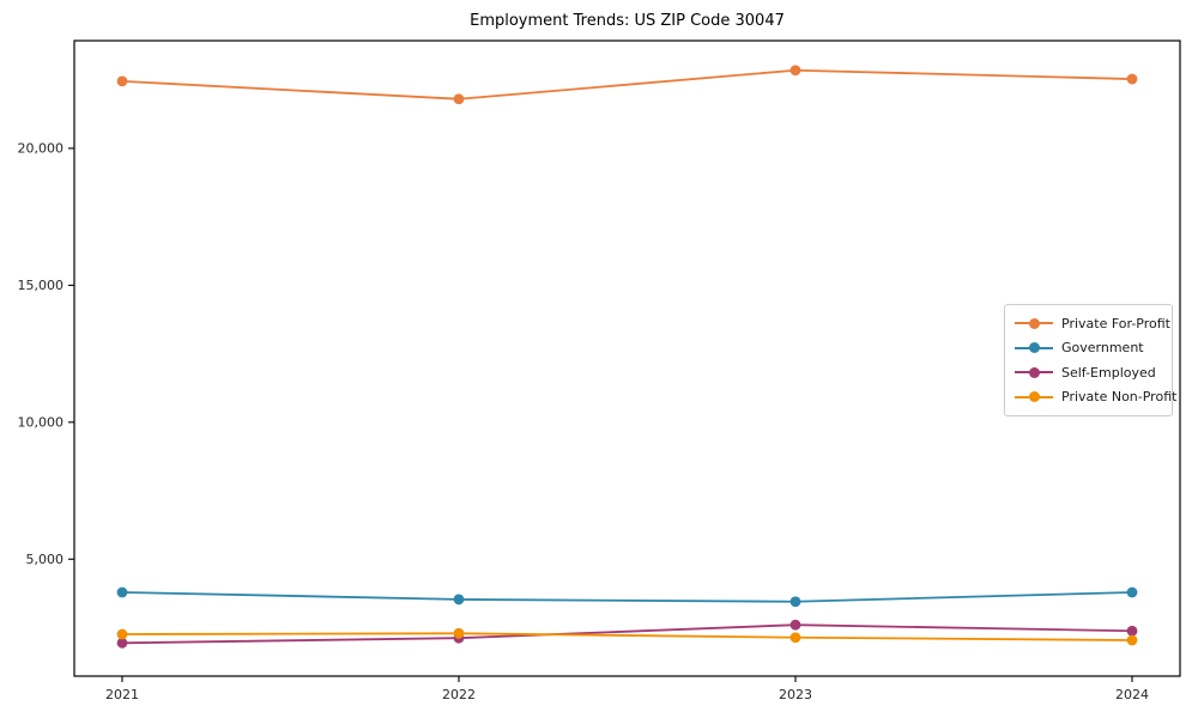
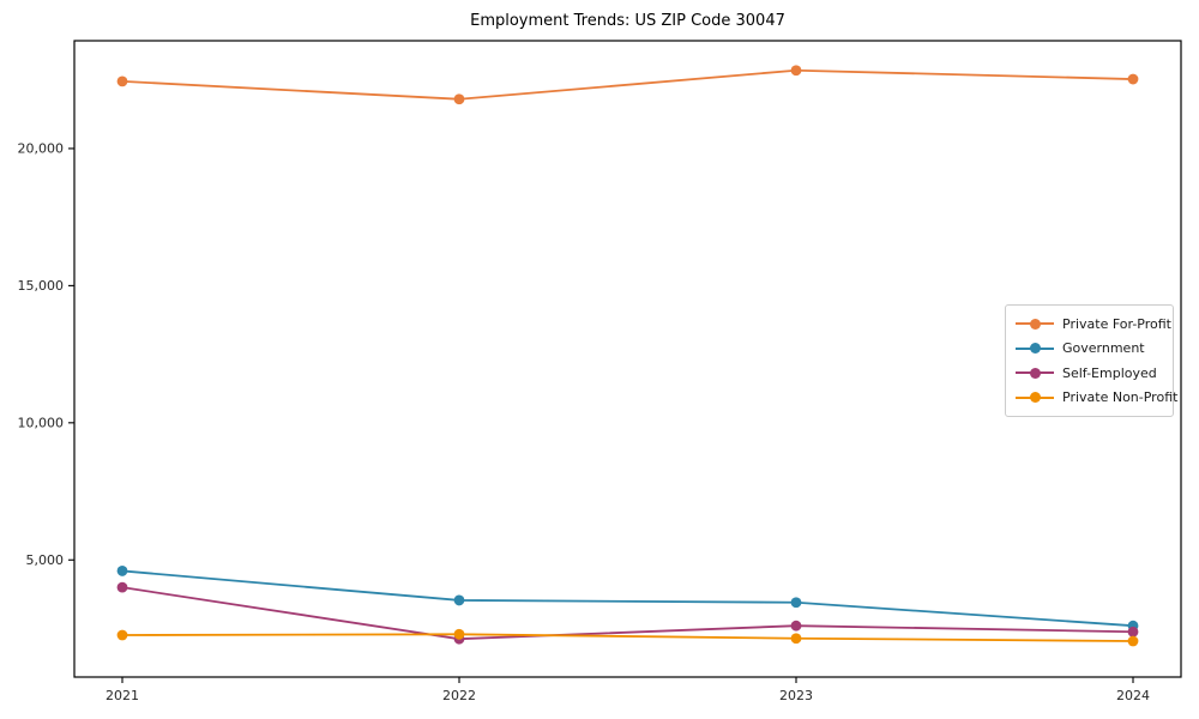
Government/2021: 3800 -> 4600
Self-Employed/2021: 1900 -> 4000
Government/2024: 3800 -> 2600
